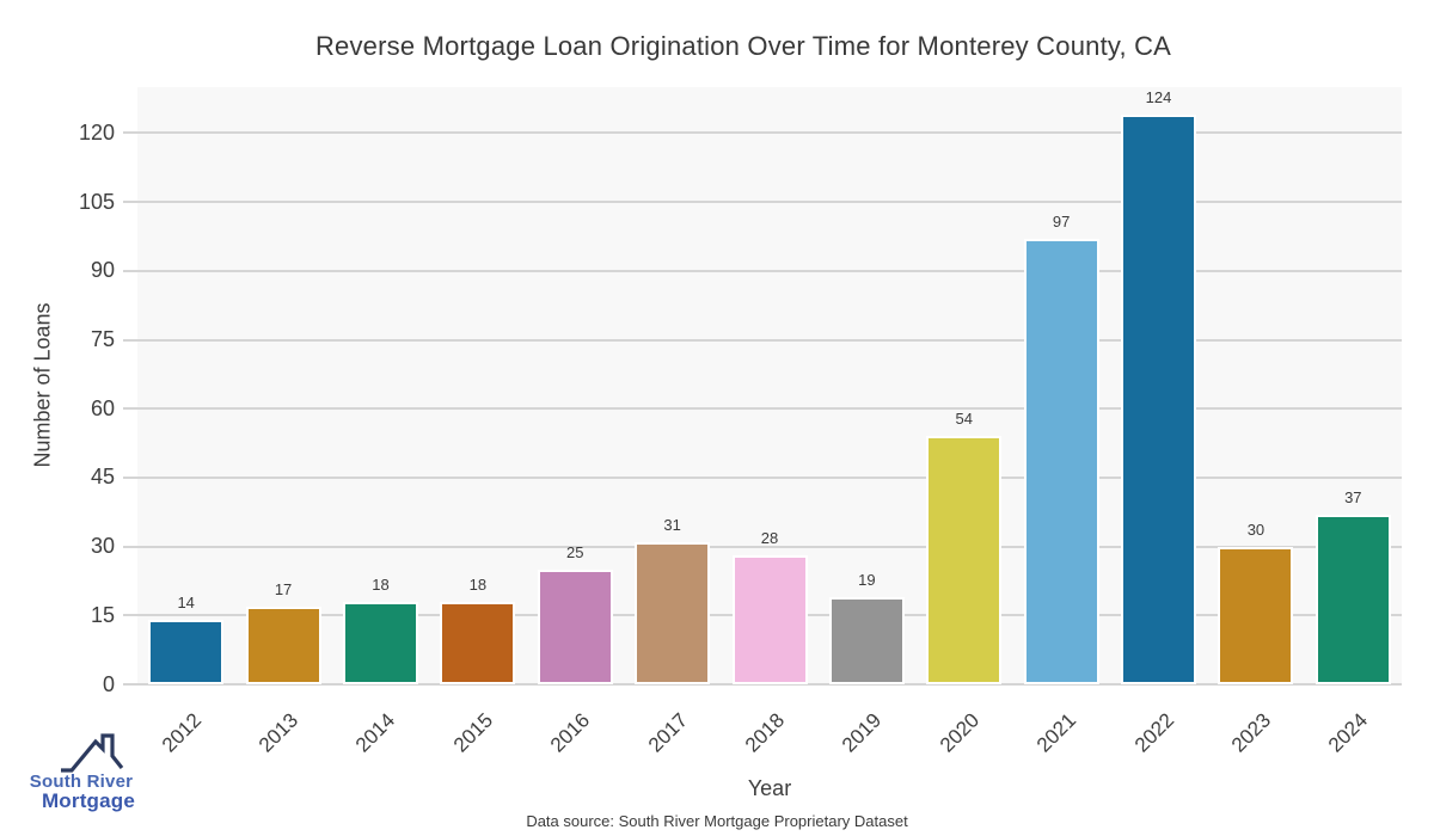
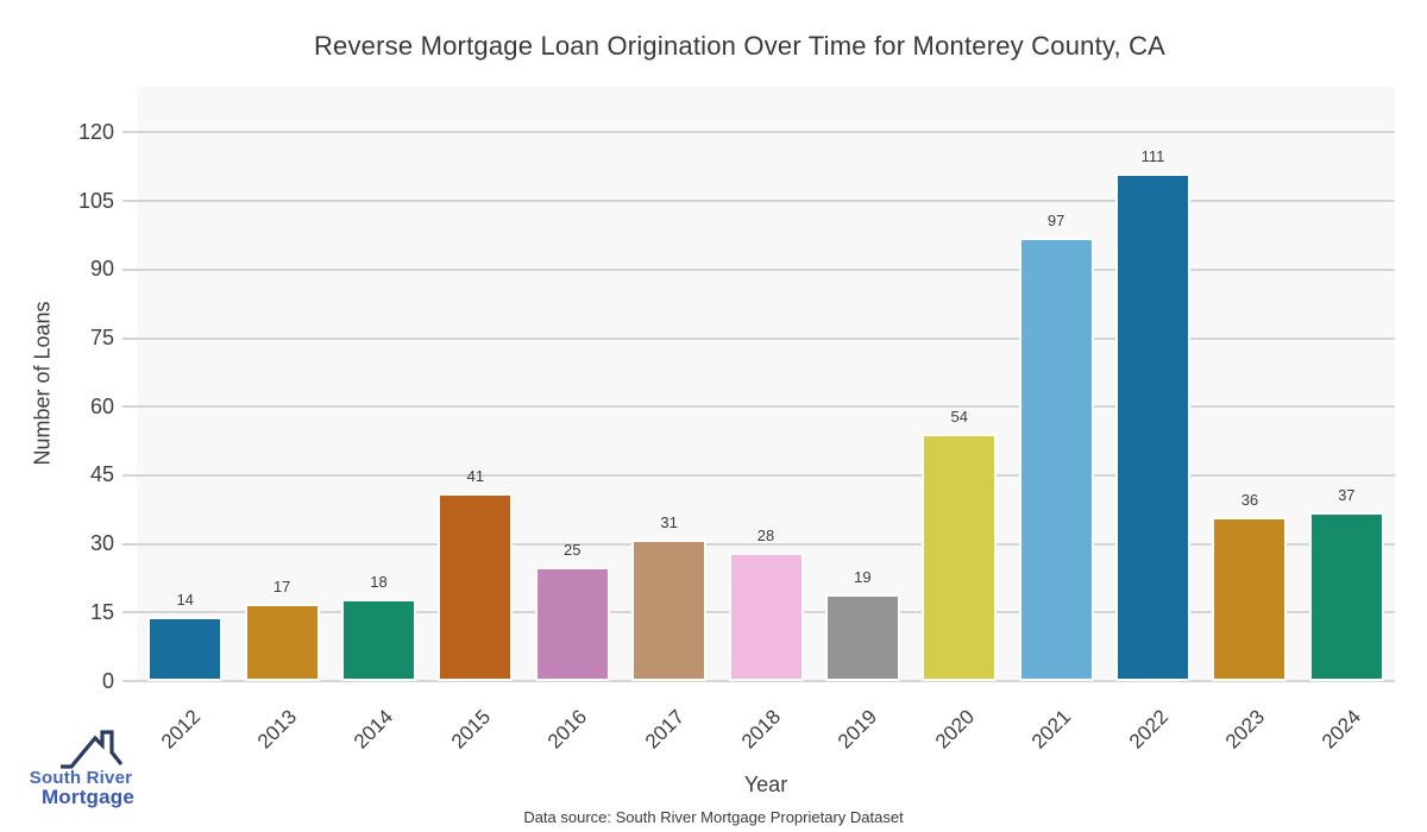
2015: 18 -> 41
2022: 124 -> 111
2023: 30 -> 36
